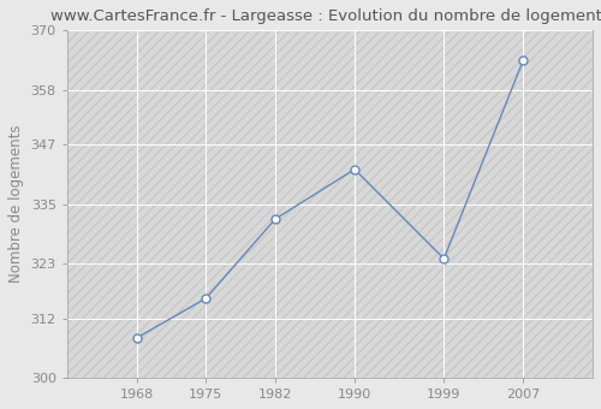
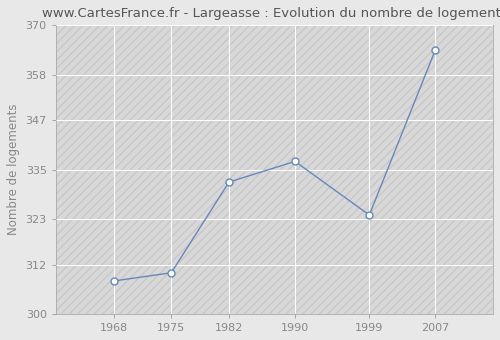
1975: 316 -> 310
1990: 342 -> 337
